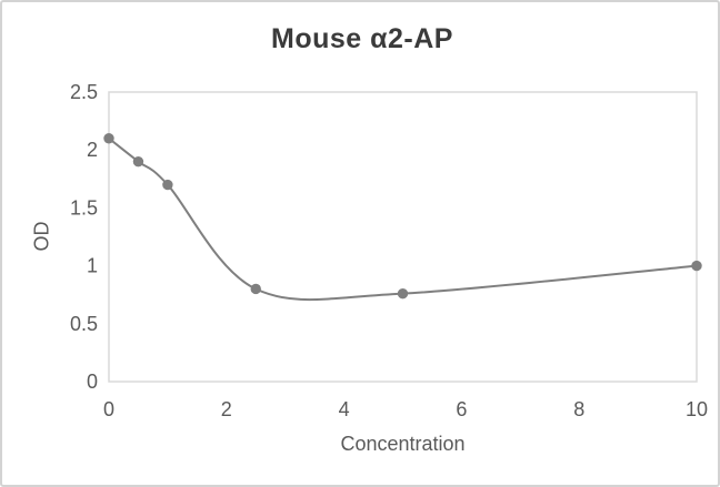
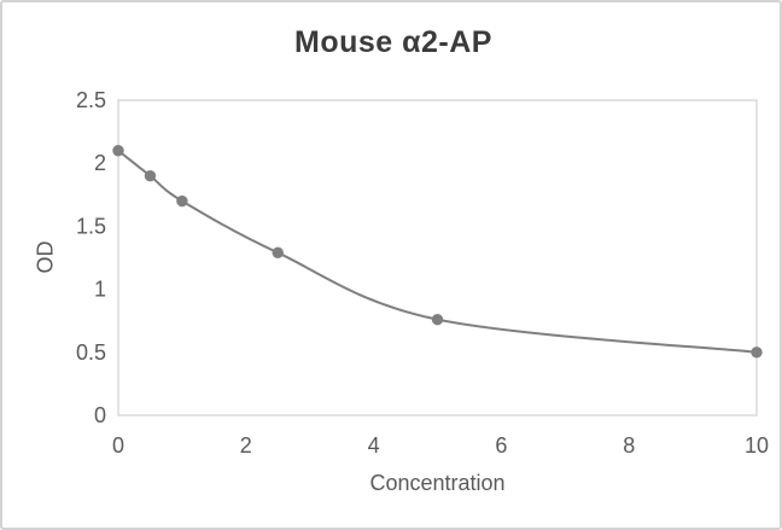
2.5: 0.8 -> 1.3
10: 1.0 -> 0.5
